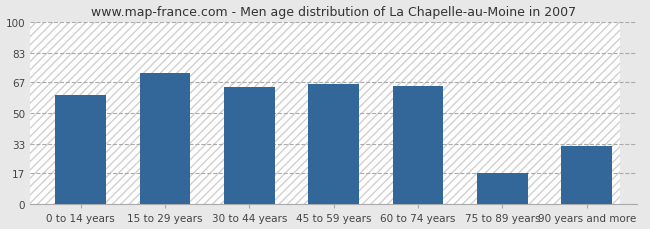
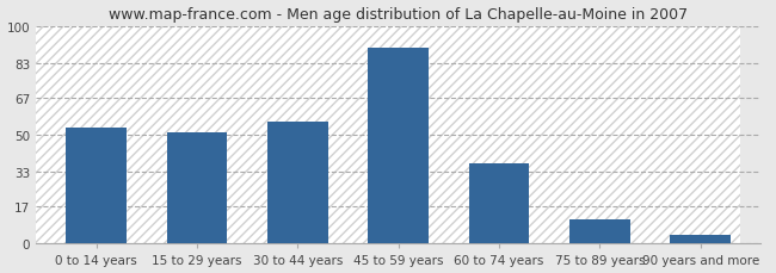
0 to 14 years: 60 -> 53
15 to 29 years: 72 -> 51
30 to 44 years: 64 -> 56
45 to 59 years: 66 -> 90
60 to 74 years: 65 -> 37
75 to 89 years: 17 -> 11
90 years and more: 32 -> 4
